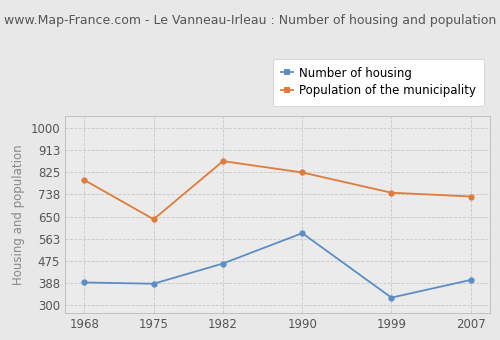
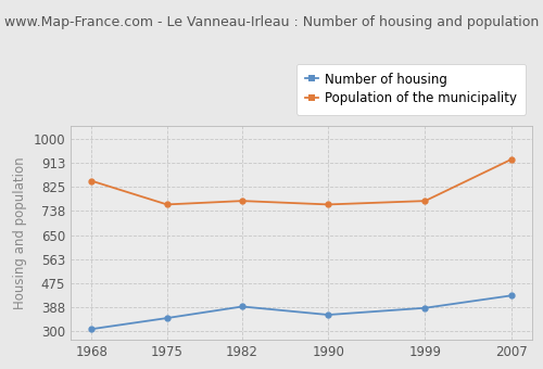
Number of housing/1968: 390 -> 308
Population of the municipality/1968: 795 -> 848
Number of housing/1975: 385 -> 348
Population of the municipality/1975: 640 -> 762
Number of housing/1982: 465 -> 390
Population of the municipality/1982: 870 -> 775
Number of housing/1990: 585 -> 360
Population of the municipality/1990: 825 -> 762
Number of housing/1999: 330 -> 385
Population of the municipality/1999: 745 -> 775
Number of housing/2007: 400 -> 430
Population of the municipality/2007: 730 -> 926
